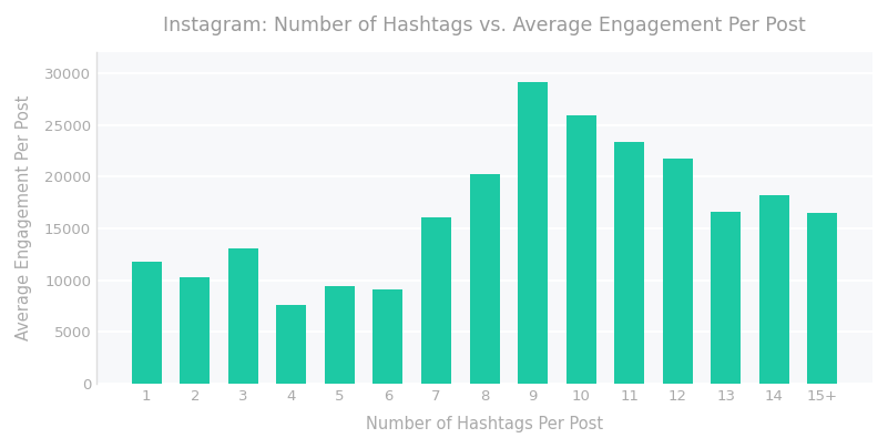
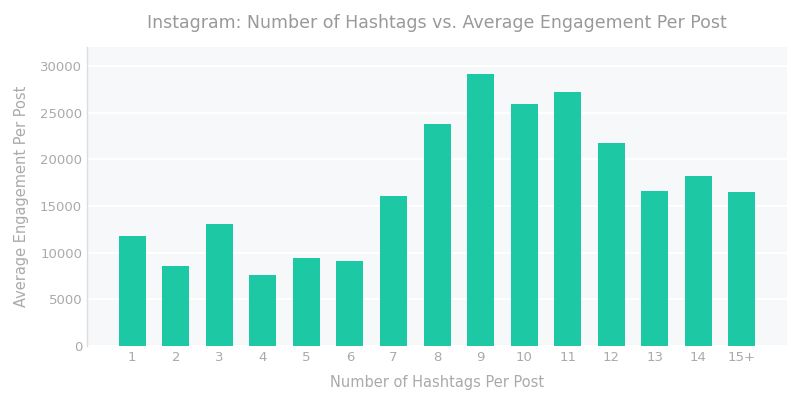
2: 10300 -> 8600
8: 20300 -> 23800
11: 23400 -> 27200
